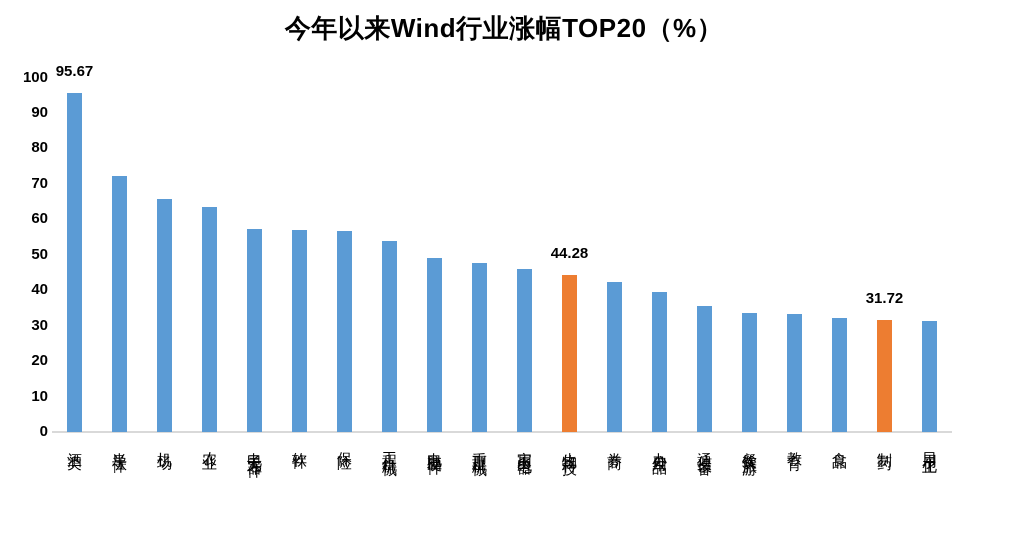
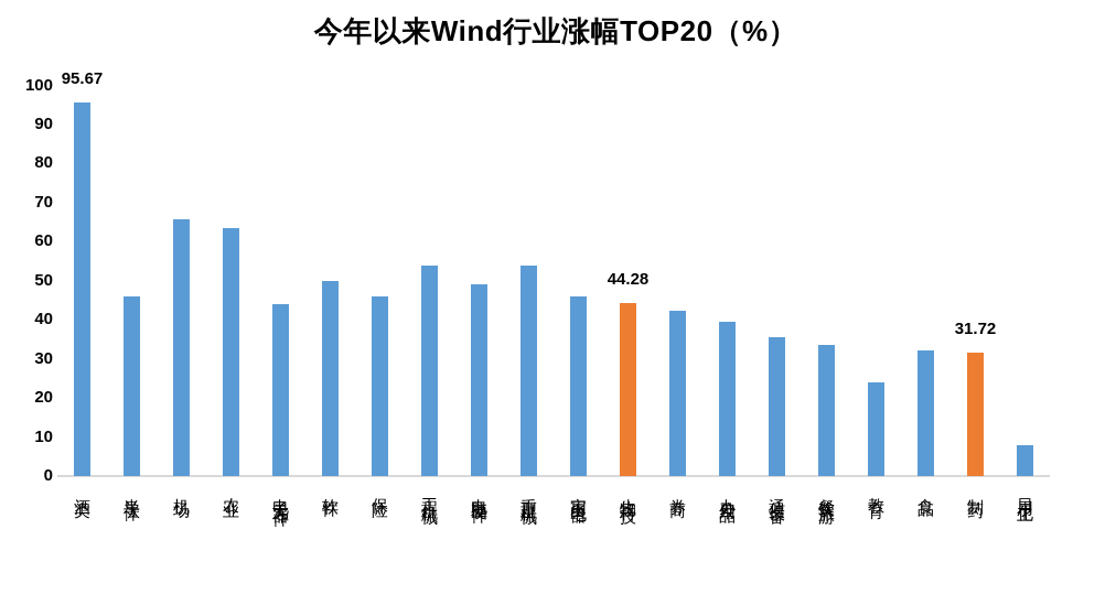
半导体: 72 -> 46
电子元器件: 57 -> 44
软件: 57 -> 50
保险: 57 -> 46
重型机械: 48 -> 54
教育: 33 -> 24
日用化工: 31 -> 8
